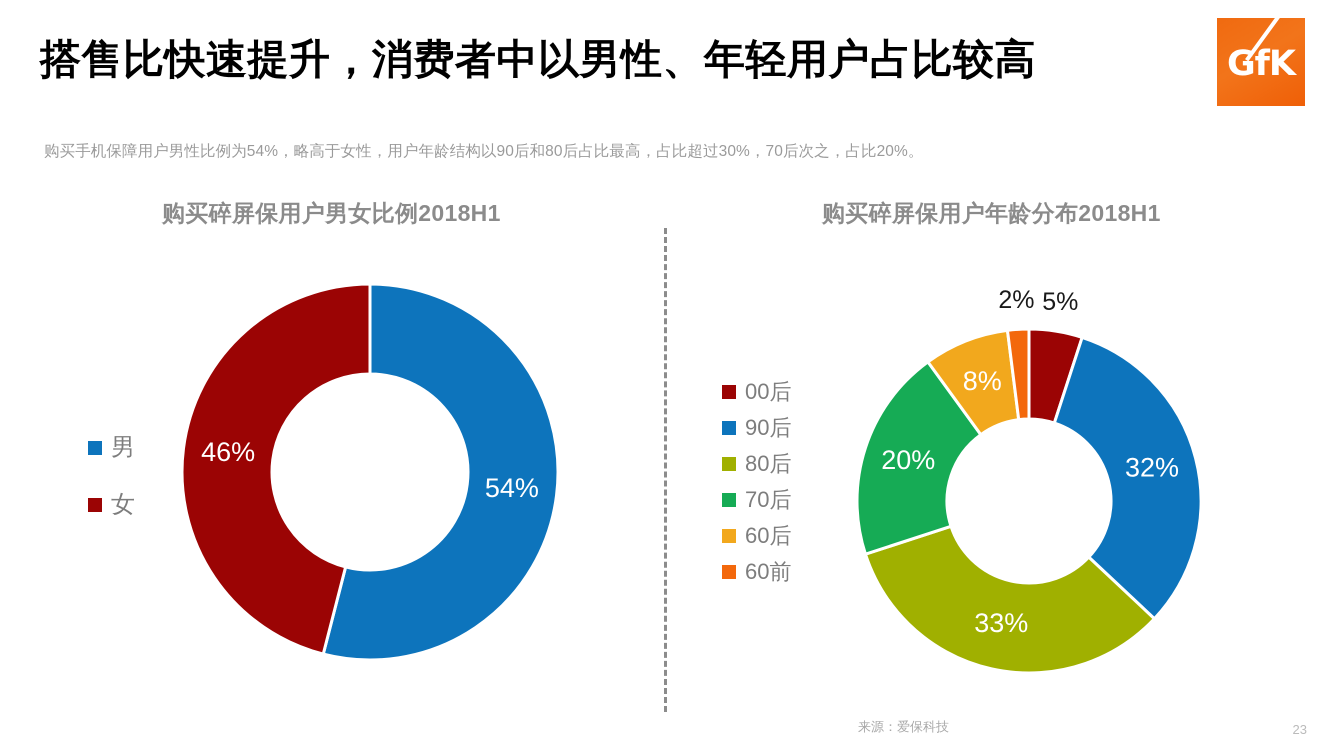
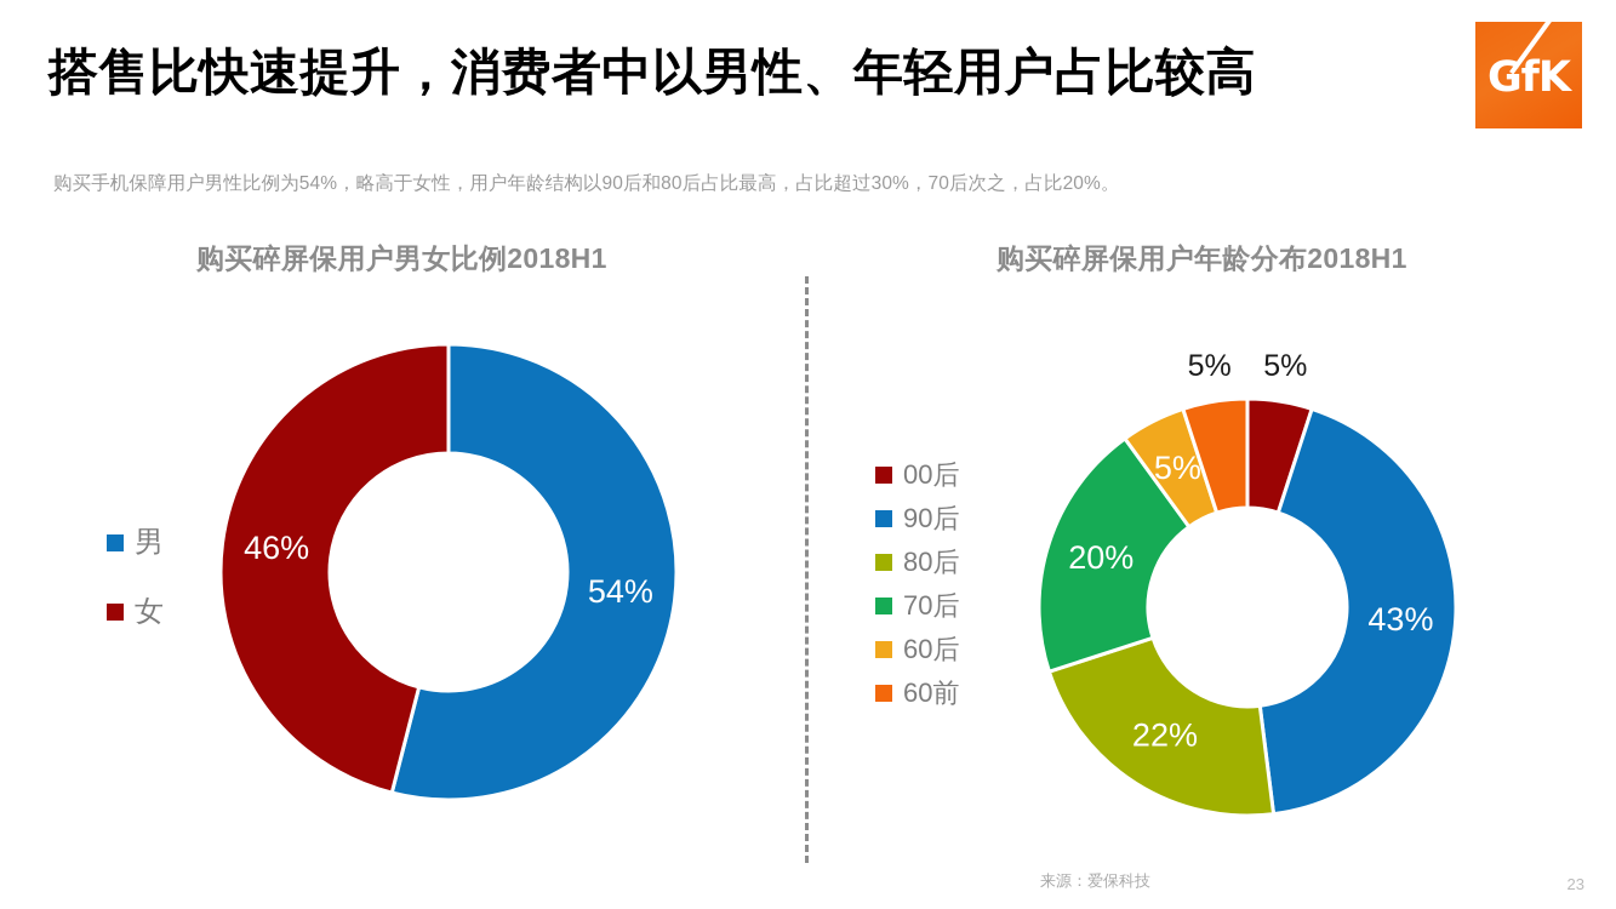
购买碎屏保用户年龄分布2018H1/90后: 32% -> 43%
购买碎屏保用户年龄分布2018H1/80后: 33% -> 22%
购买碎屏保用户年龄分布2018H1/60后: 8% -> 5%
购买碎屏保用户年龄分布2018H1/60前: 2% -> 5%
